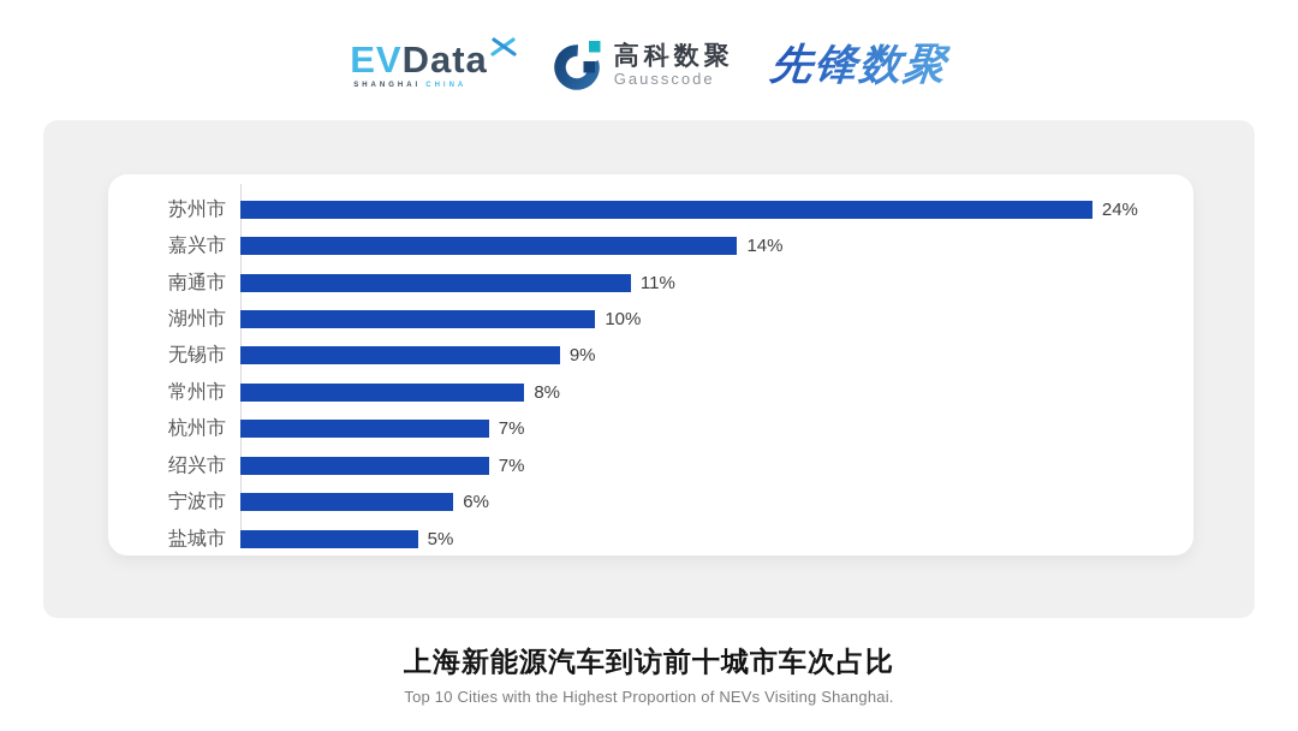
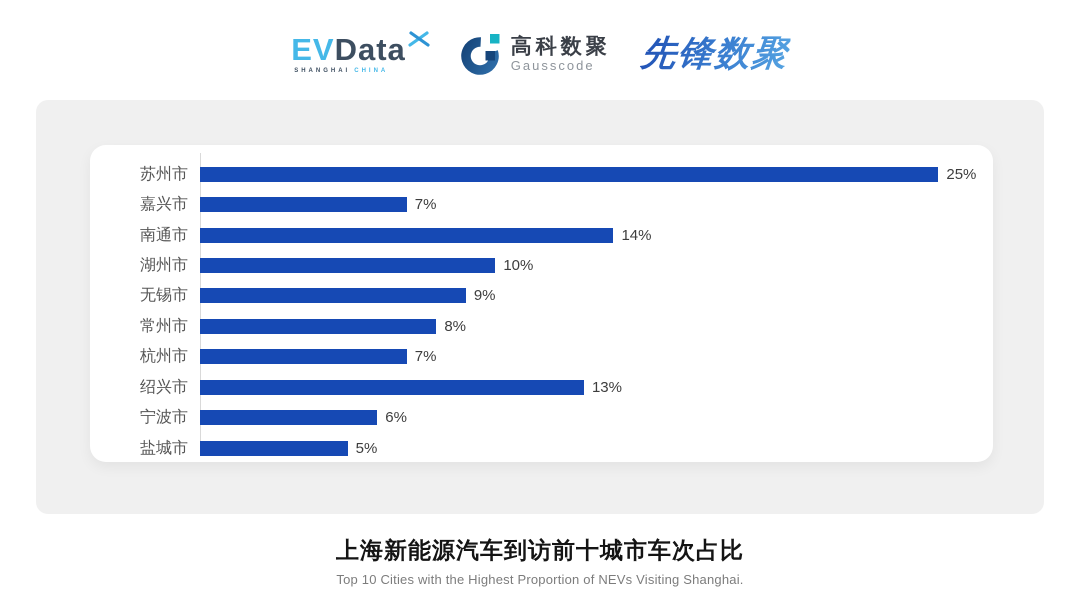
苏州市: 24% -> 25%
嘉兴市: 14% -> 7%
南通市: 11% -> 14%
绍兴市: 7% -> 13%
